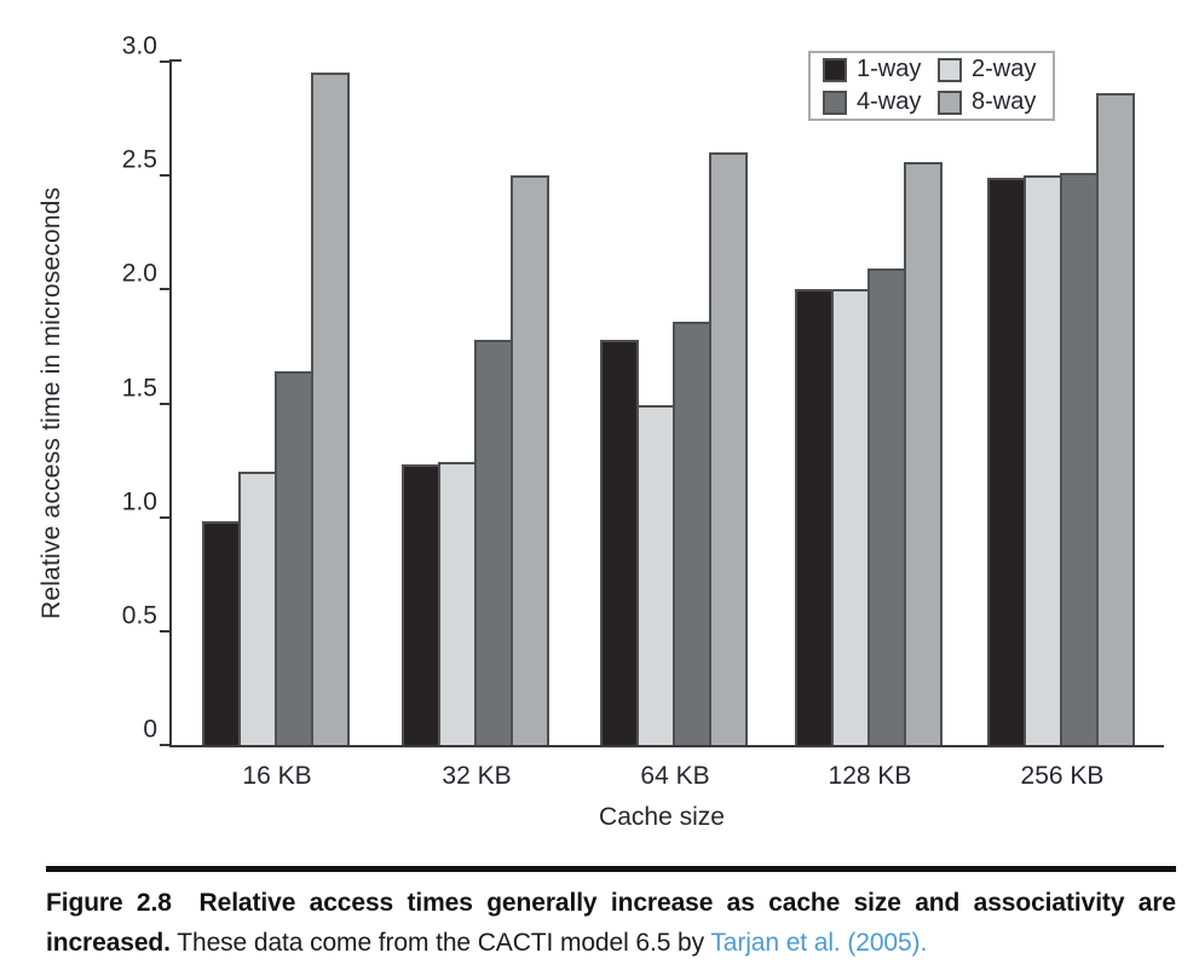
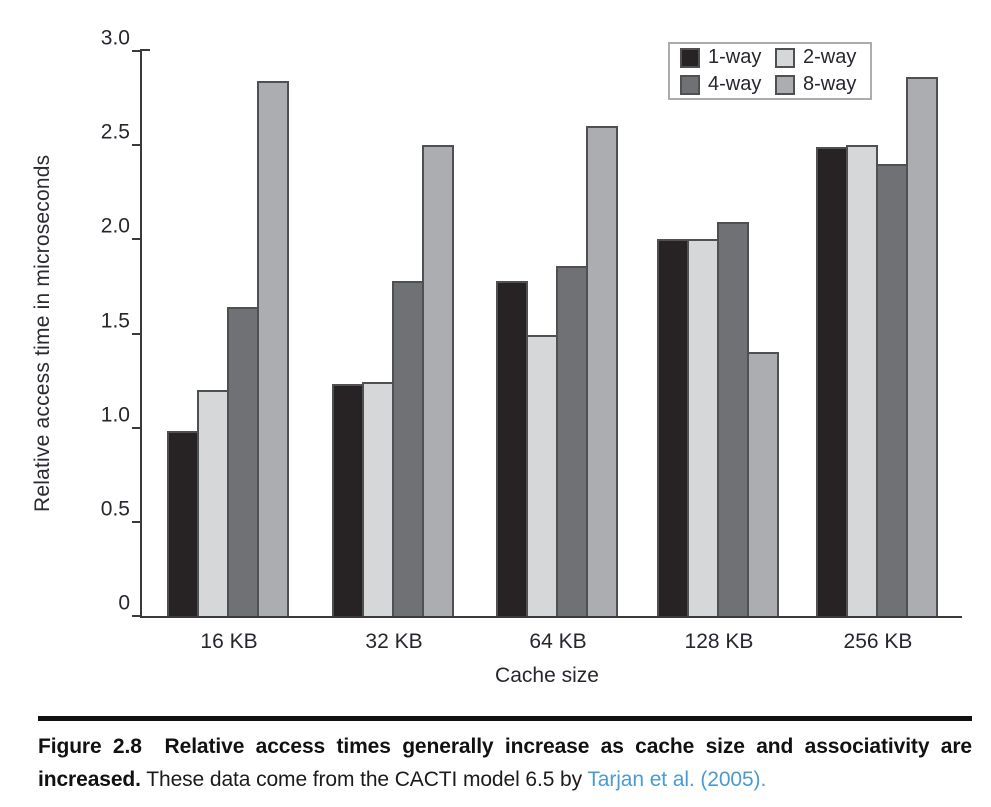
8-way/16 KB: 2.95 -> 2.84
8-way/128 KB: 2.56 -> 1.40
4-way/256 KB: 2.51 -> 2.40
